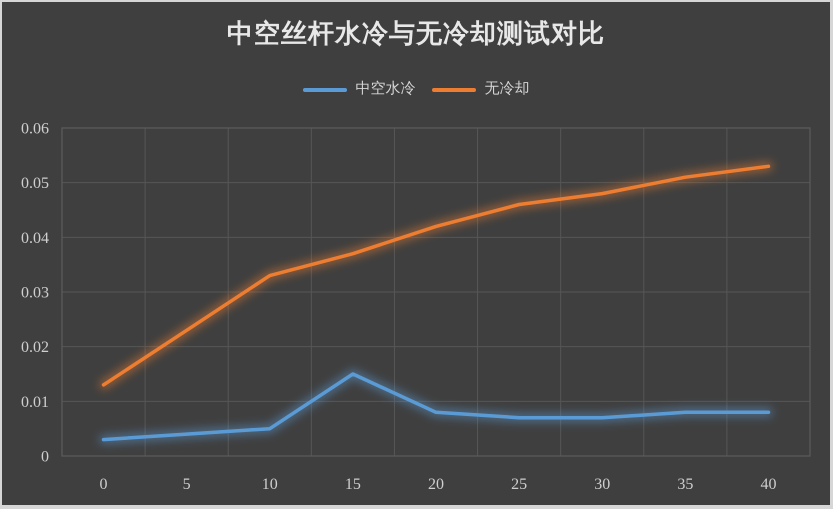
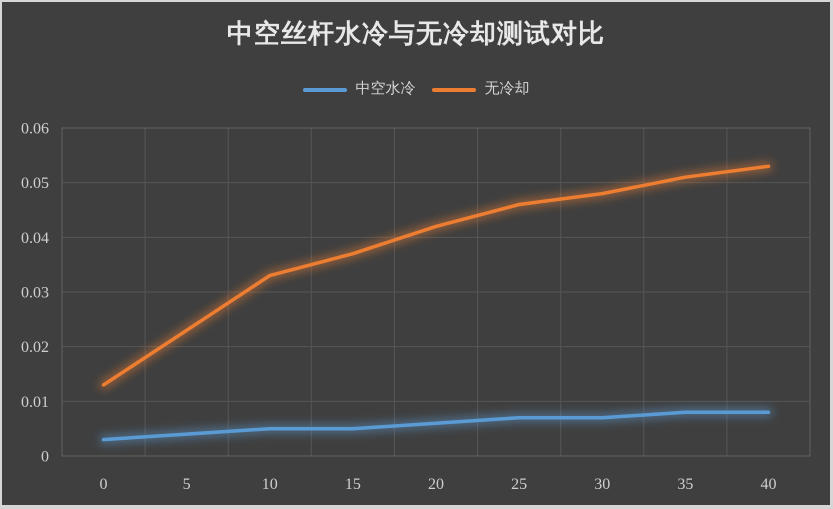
中空水冷/15: 0.015 -> 0.005
中空水冷/20: 0.008 -> 0.006
